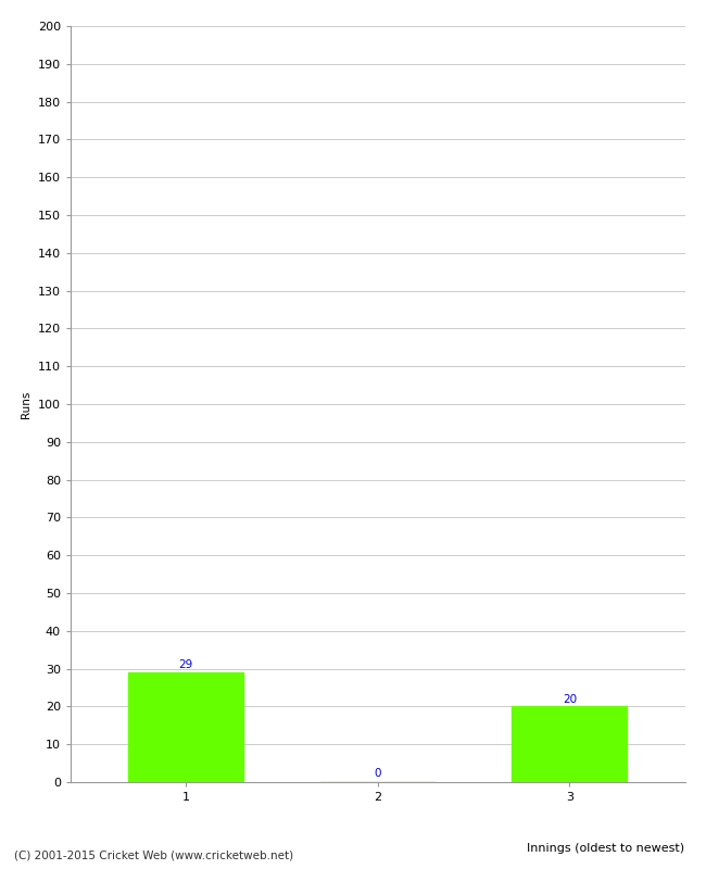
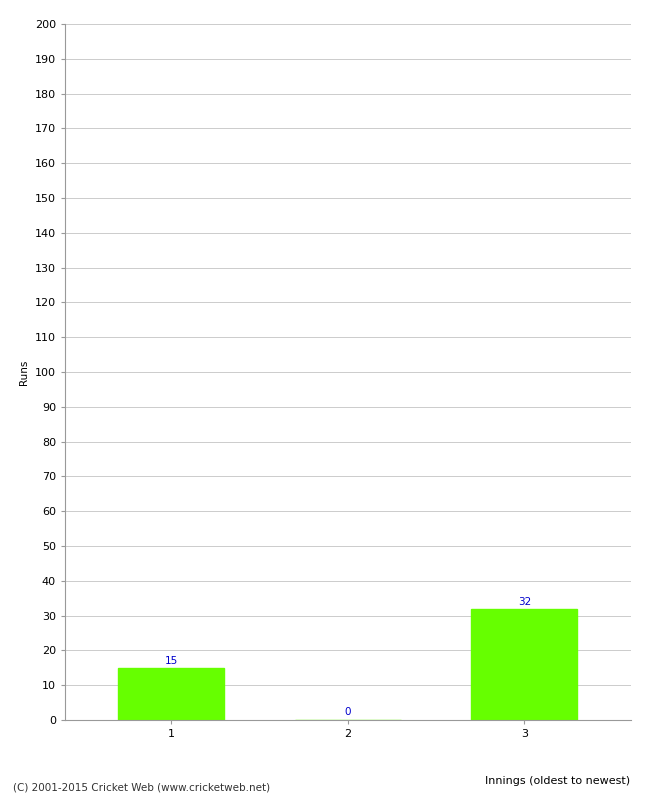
1: 29 -> 15
3: 20 -> 32
